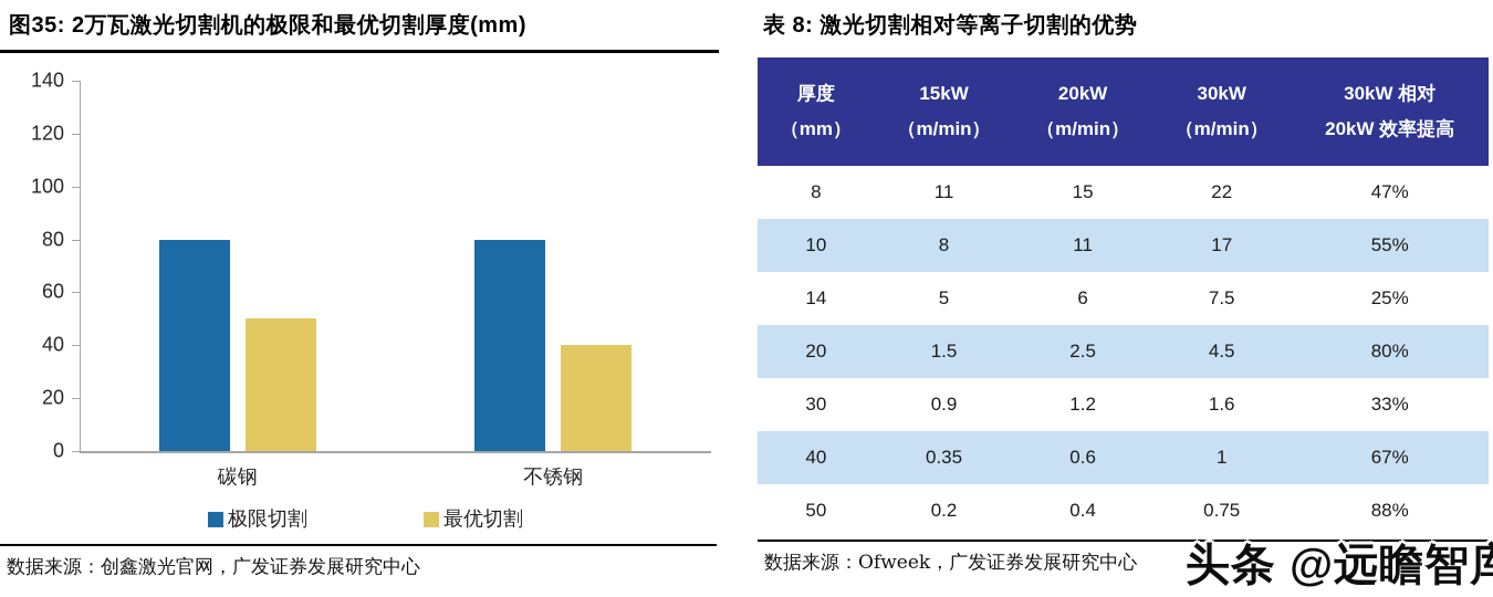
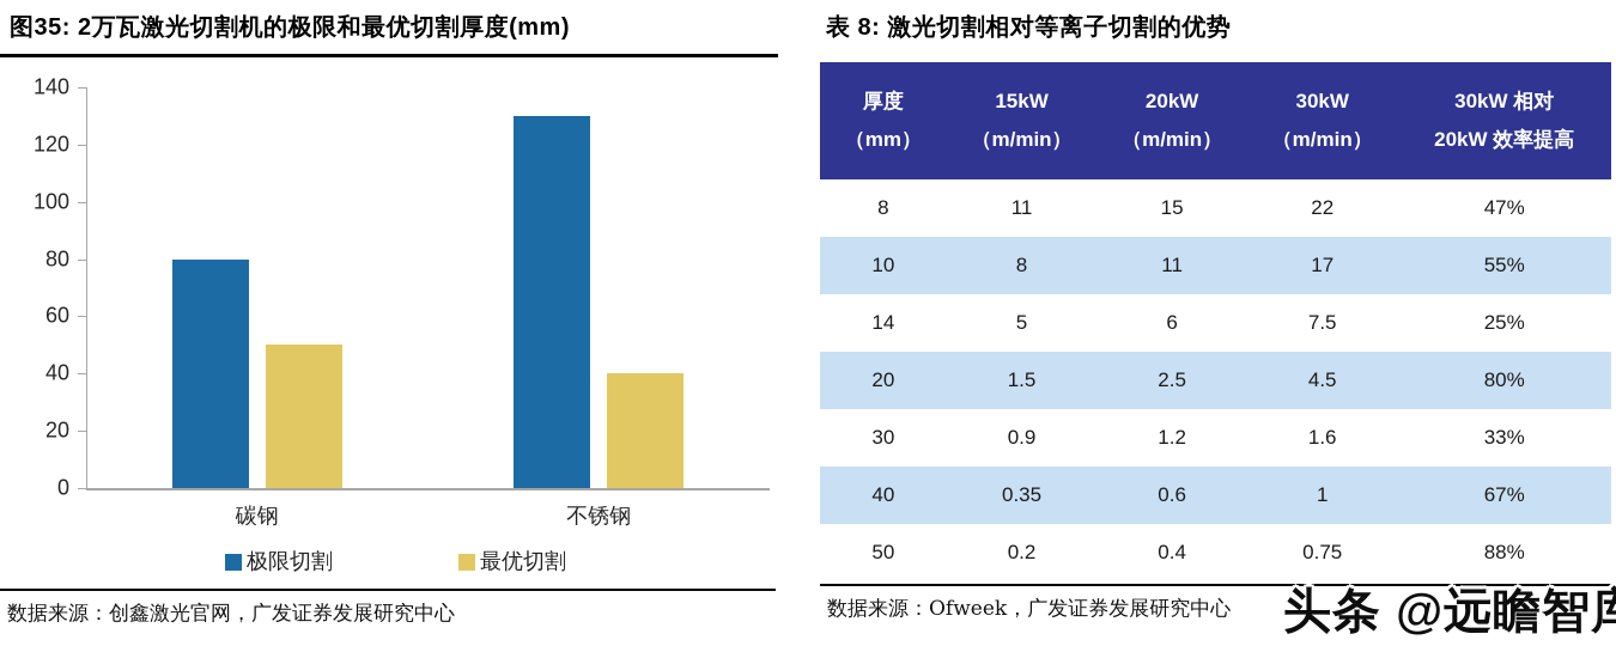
极限切割/不锈钢: 80 -> 130
